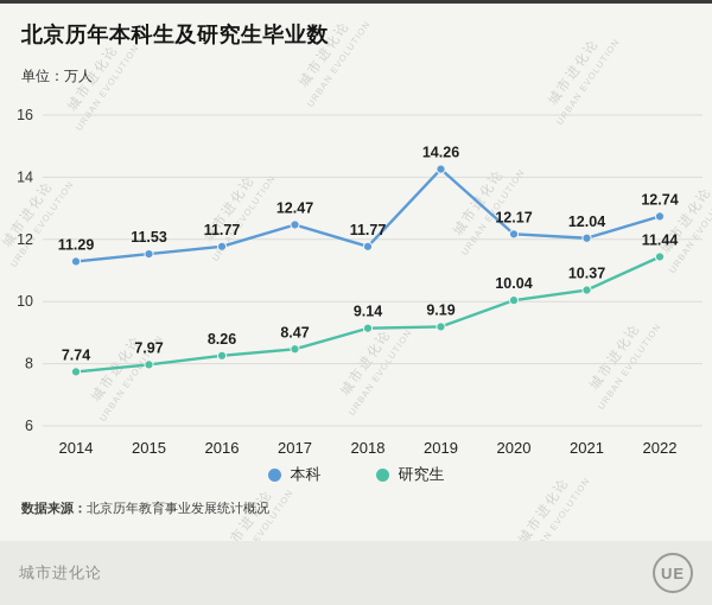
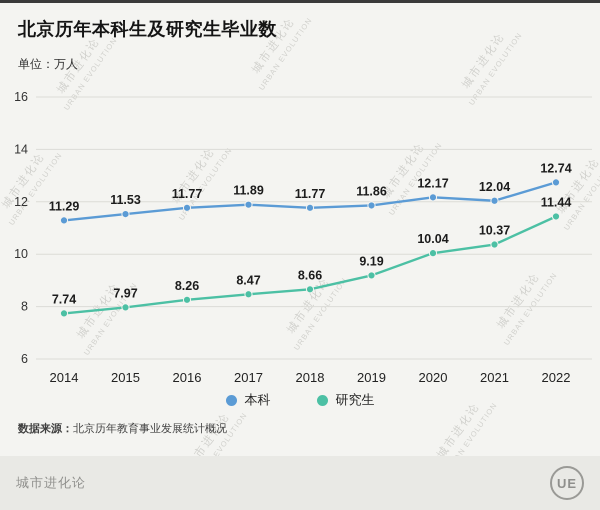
本科/2017: 12.47 -> 11.89
研究生/2018: 9.14 -> 8.66
本科/2019: 14.26 -> 11.86
